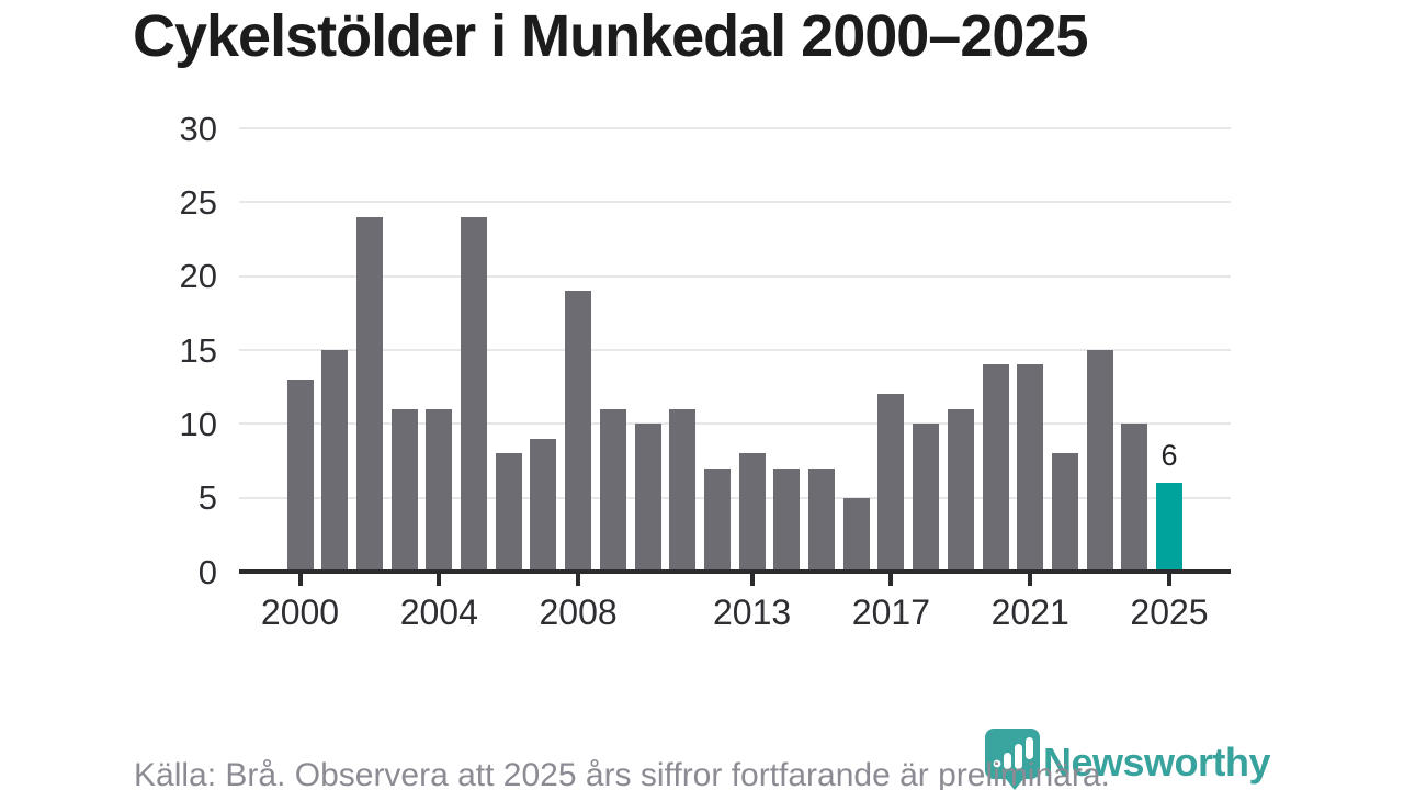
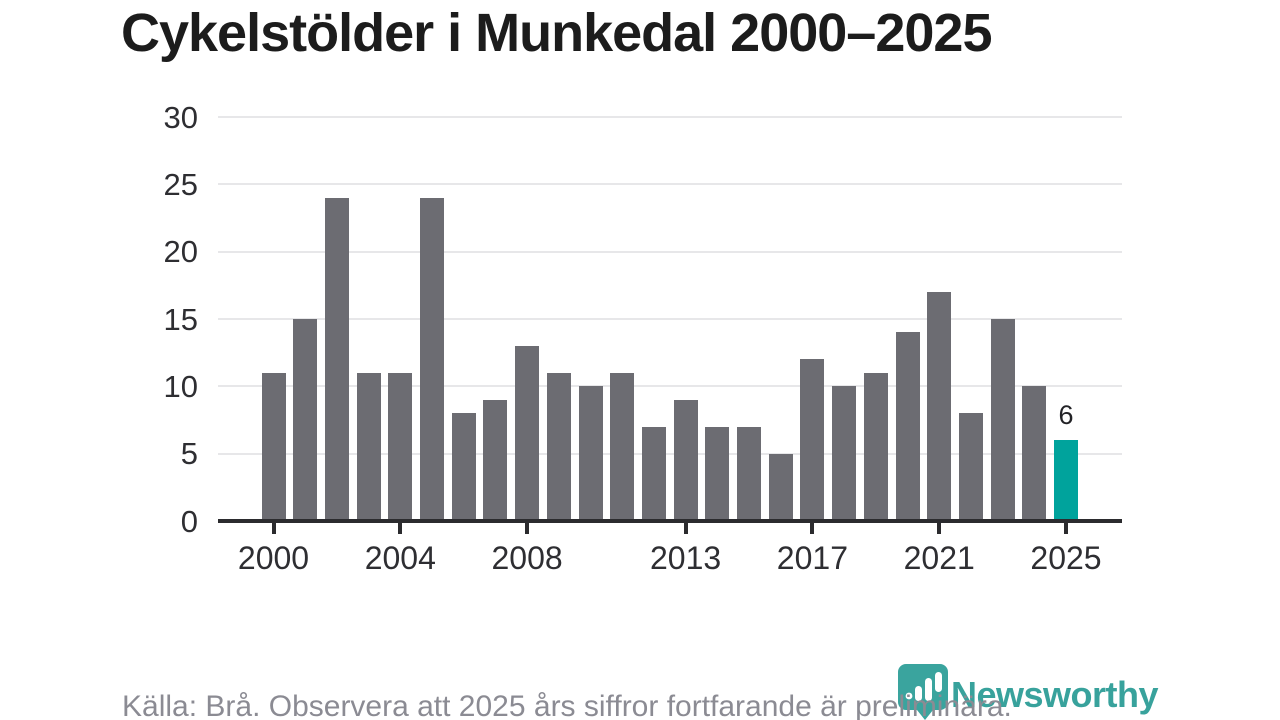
2000: 13 -> 11
2008: 19 -> 13
2013: 8 -> 9
2021: 14 -> 17
